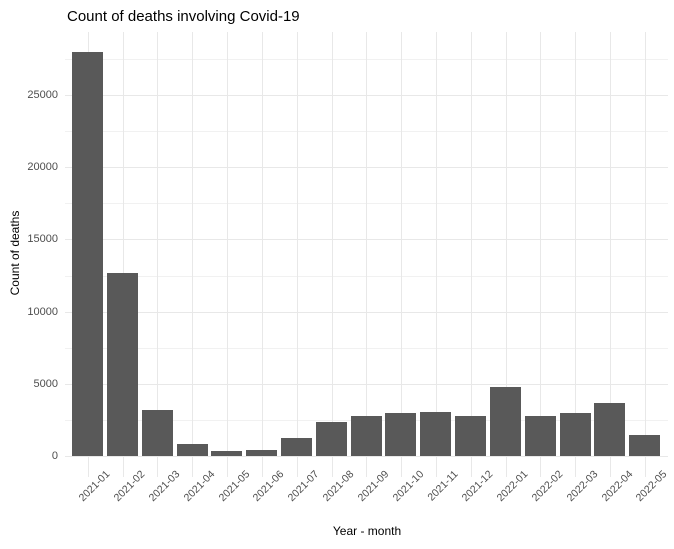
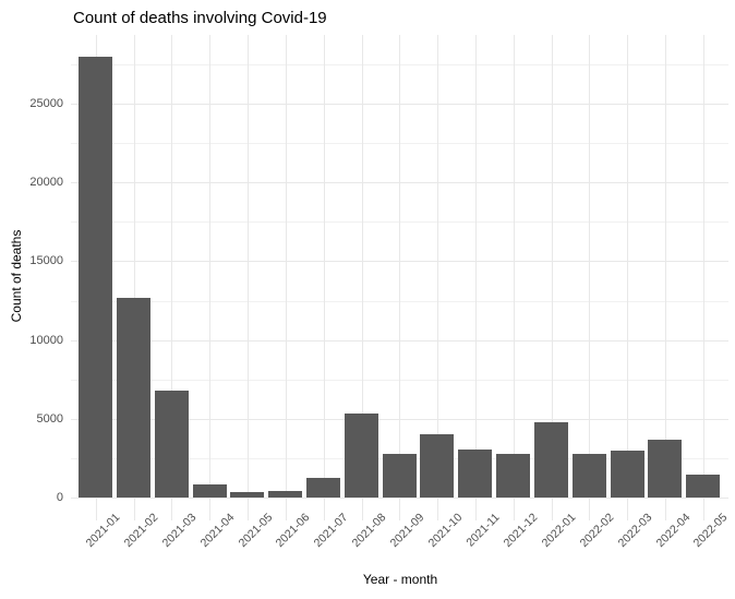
2021-03: 3200 -> 6800
2021-08: 2400 -> 5300
2021-10: 3000 -> 4000
